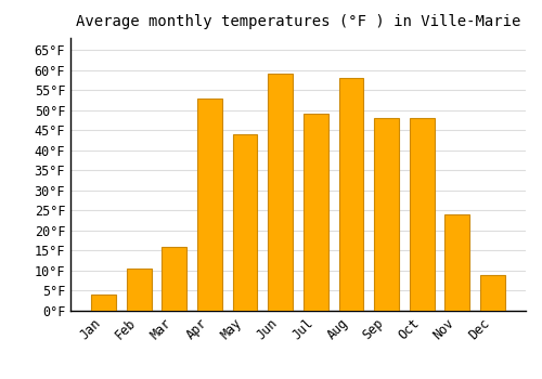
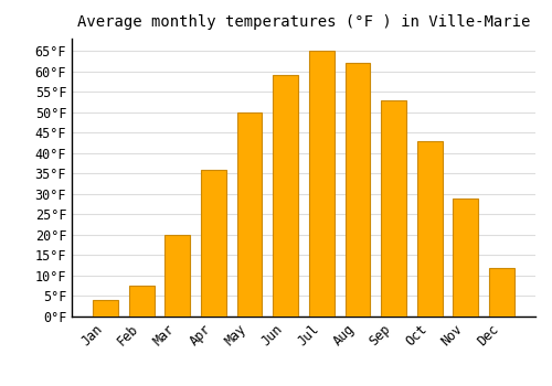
Feb: 10.5°F -> 7.5°F
Mar: 16.0°F -> 20.0°F
Apr: 53.0°F -> 36.0°F
May: 44.0°F -> 50.0°F
Jul: 49.0°F -> 65.0°F
Aug: 58.0°F -> 62.0°F
Sep: 48.0°F -> 53.0°F
Oct: 48.0°F -> 43.0°F
Nov: 24.0°F -> 29.0°F
Dec: 9.0°F -> 12.0°F
